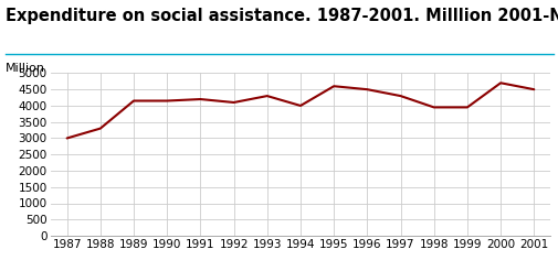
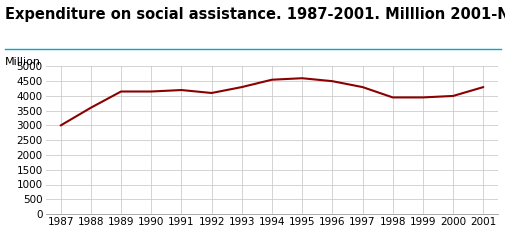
1988: 3300 -> 3600
1994: 4000 -> 4550
2000: 4700 -> 4000
2001: 4500 -> 4300
